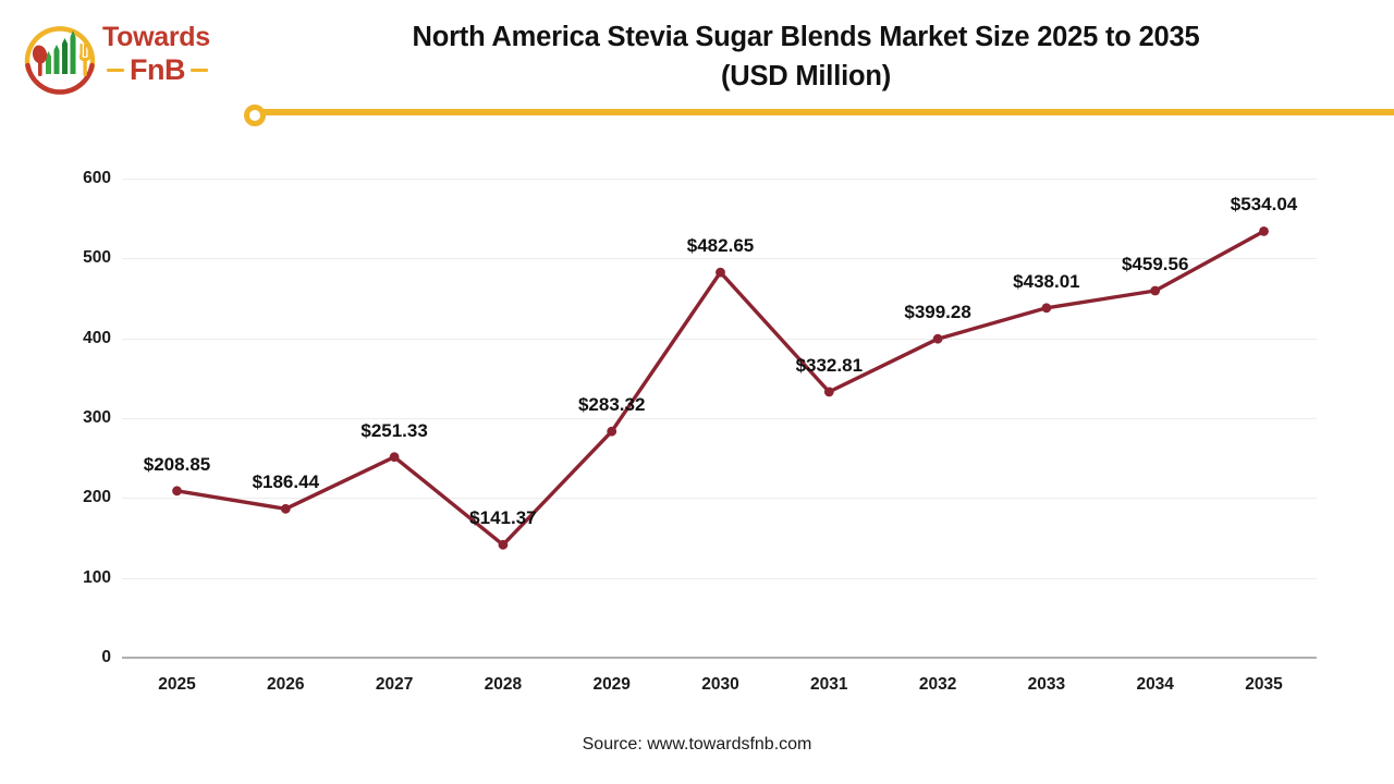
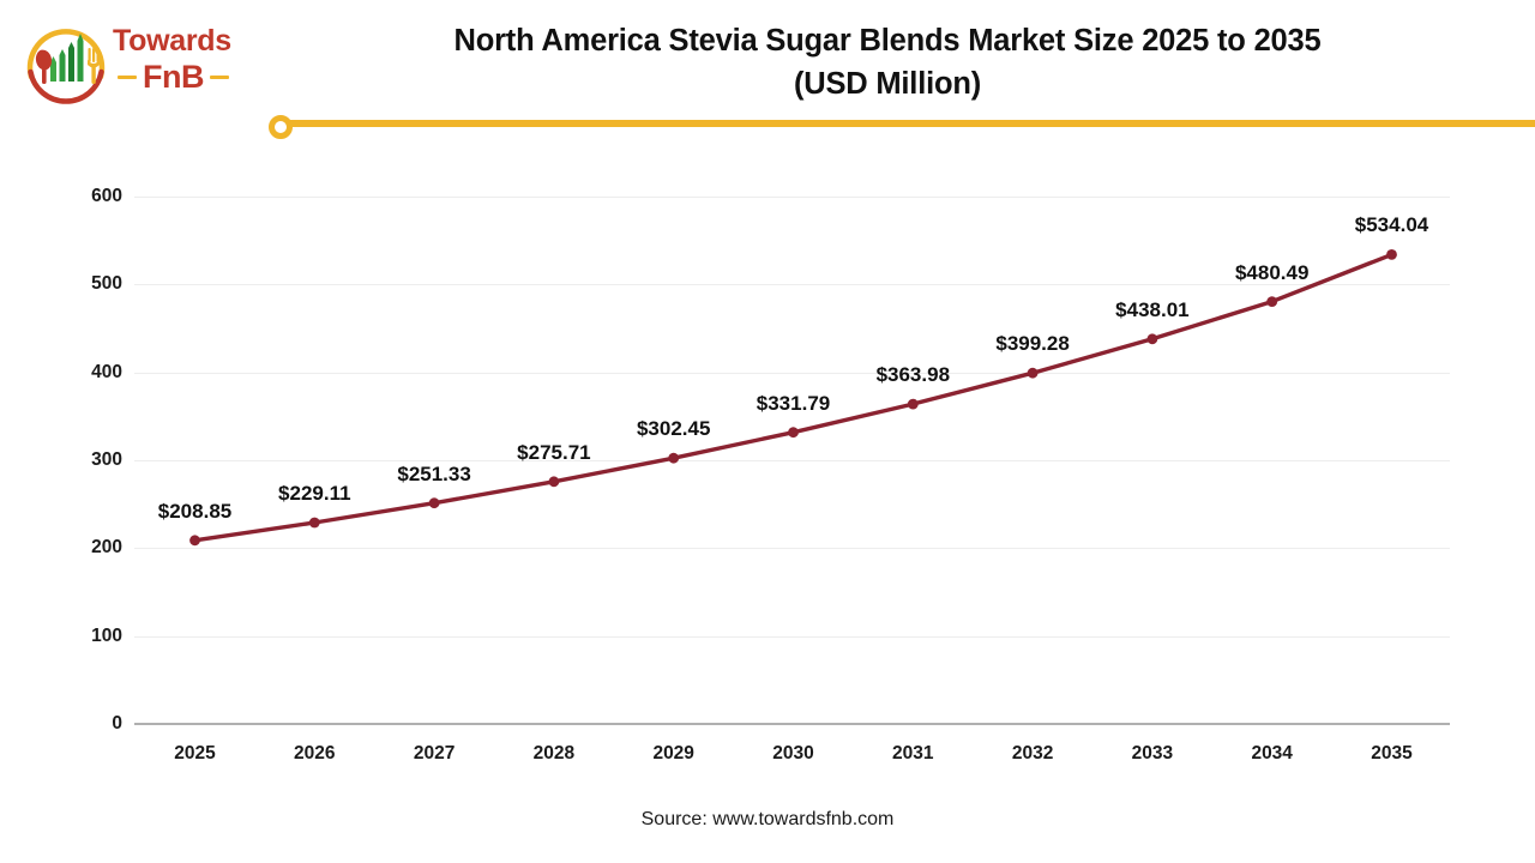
2026: $186.44 -> $229.11
2028: $141.37 -> $275.71
2029: $283.32 -> $302.45
2030: $482.65 -> $331.79
2031: $332.81 -> $363.98
2034: $459.56 -> $480.49
